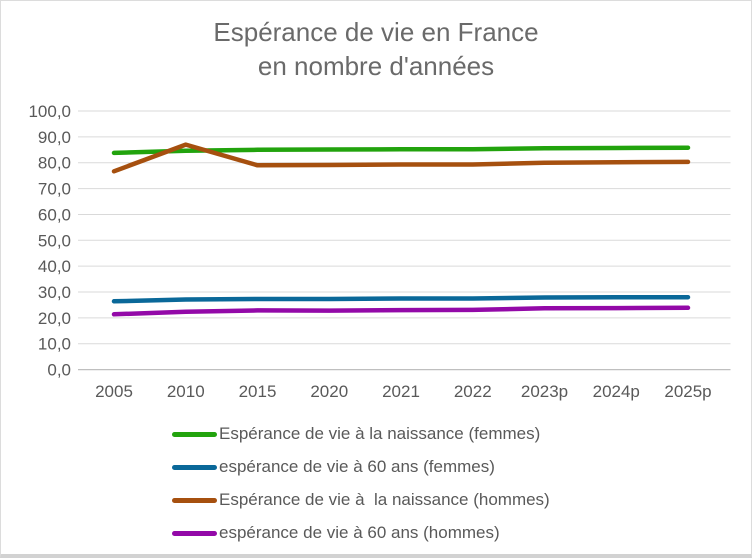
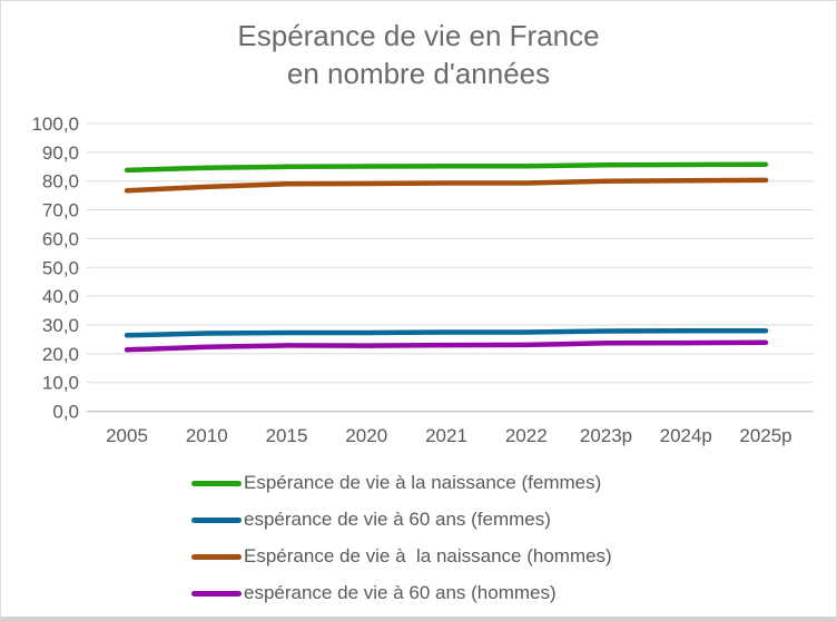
Espérance de vie à la naissance (hommes)/2010: 87 -> 78
